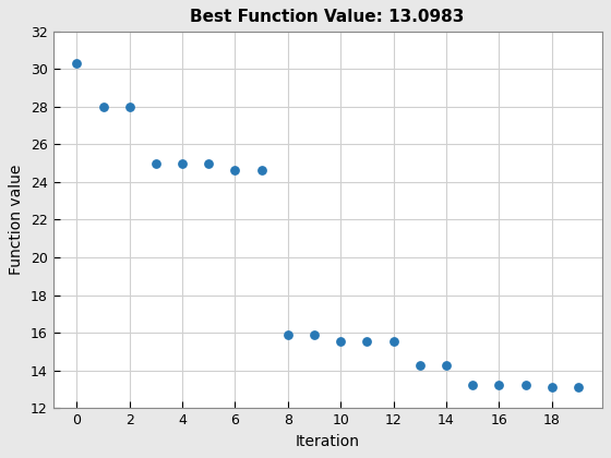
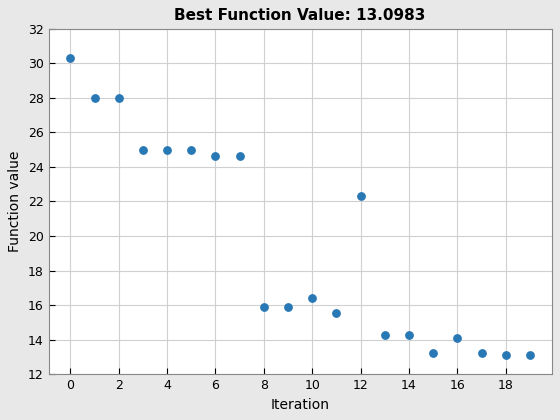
10: 15.6 -> 16.4
12: 15.6 -> 22.3
16: 13.2 -> 14.1
